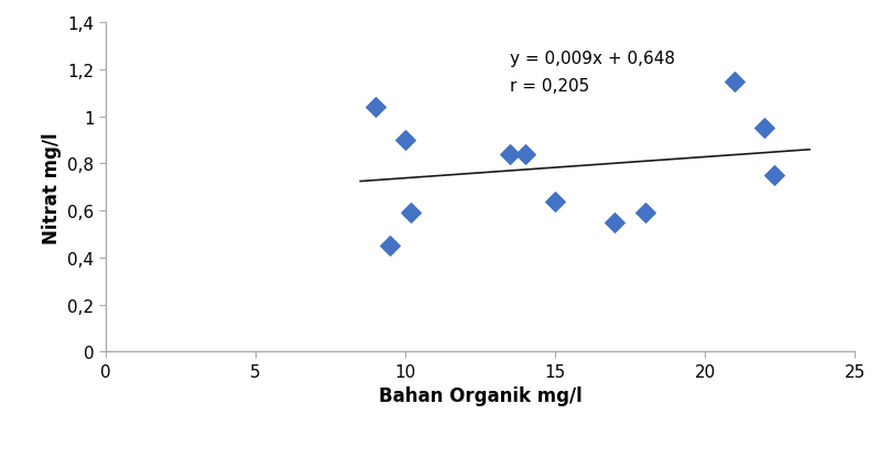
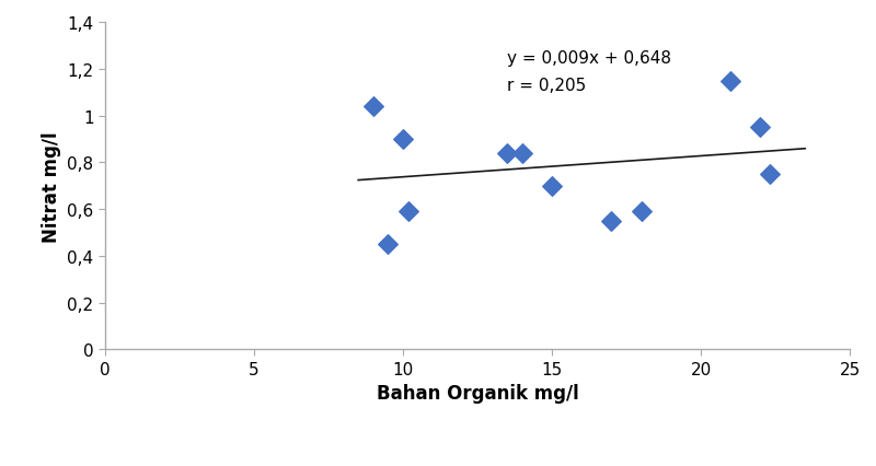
15: 0,64 -> 0,70
